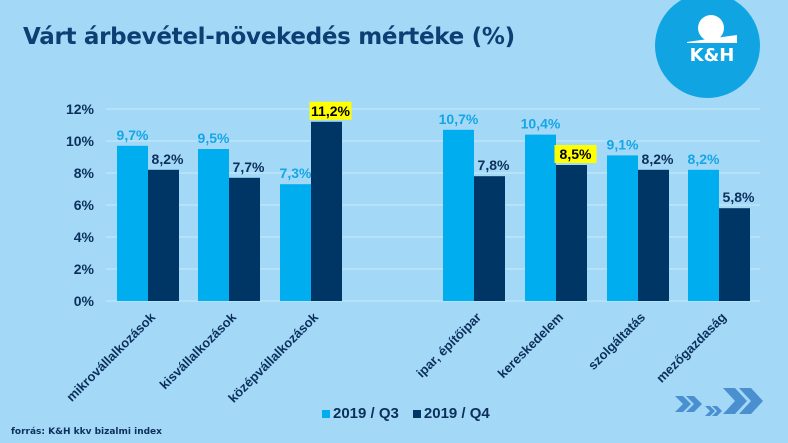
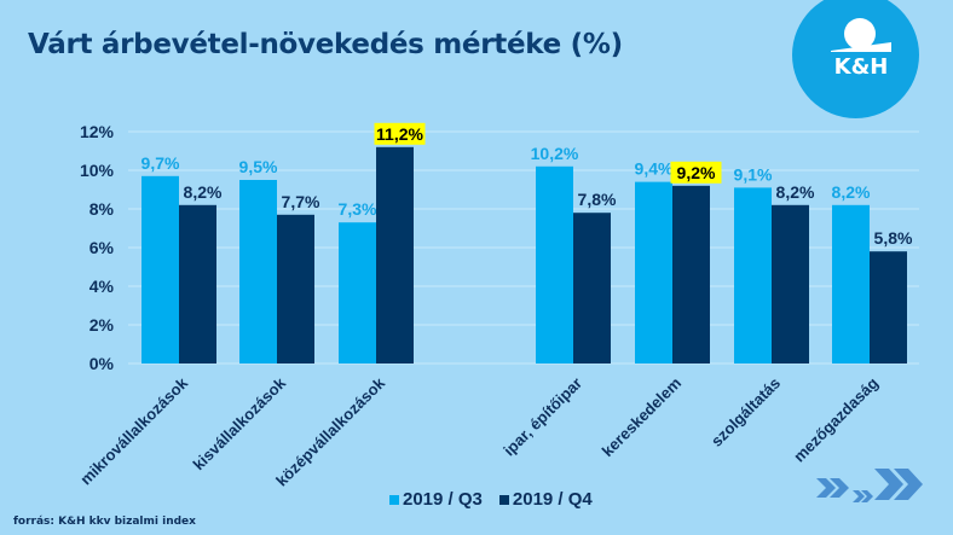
2019 / Q3/ipar, építőipar: 10,7% -> 10,2%
2019 / Q3/kereskedelem: 10,4% -> 9,4%
2019 / Q4/kereskedelem: 8,5% -> 9,2%
